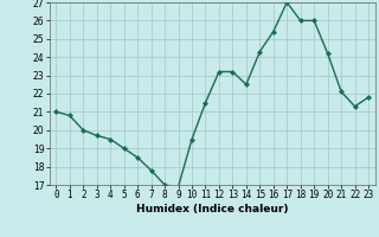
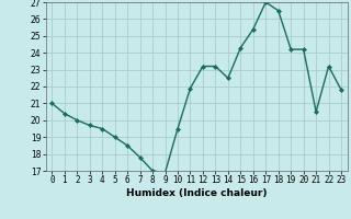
1: 20.8 -> 20.4
11: 21.5 -> 21.9
18: 26.0 -> 26.5
19: 26.0 -> 24.2
21: 22.1 -> 20.5
22: 21.3 -> 23.2
